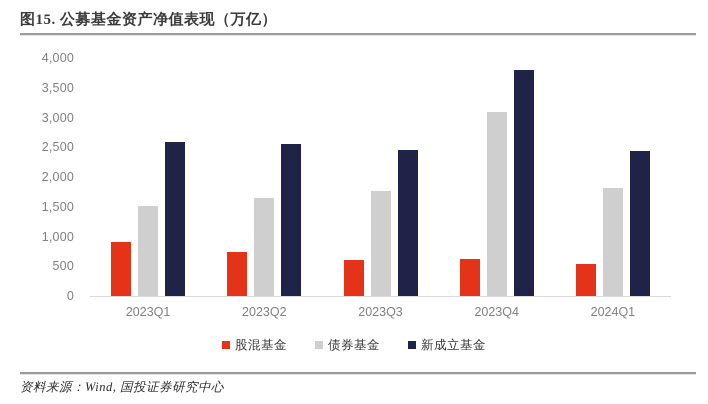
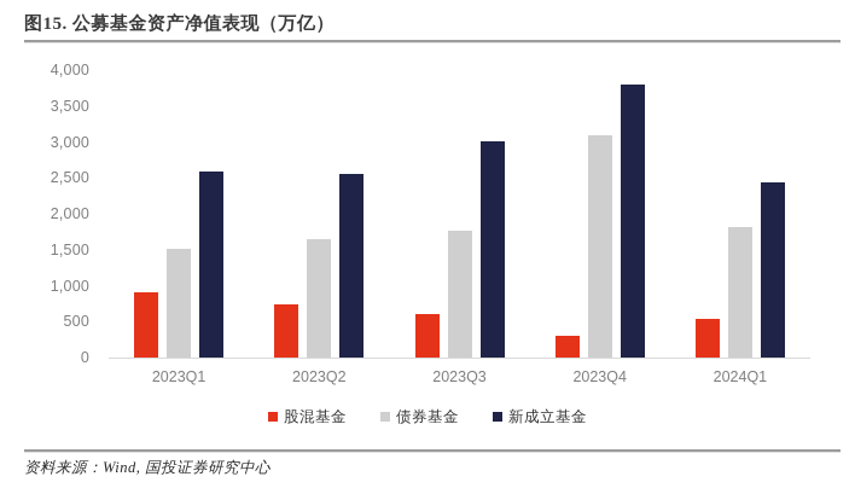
新成立基金/2023Q3: 2500 -> 3000
股混基金/2023Q4: 600 -> 300
